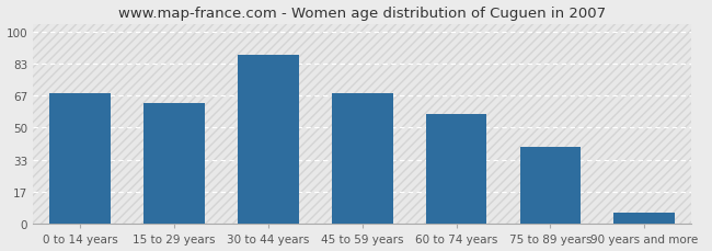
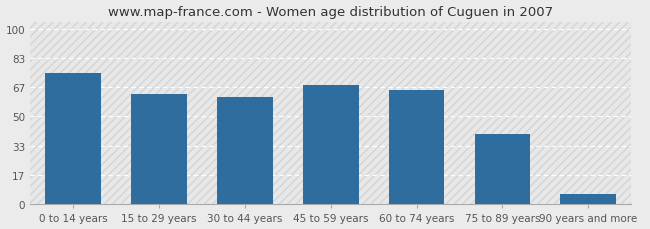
0 to 14 years: 68 -> 75
30 to 44 years: 88 -> 61
60 to 74 years: 57 -> 65
